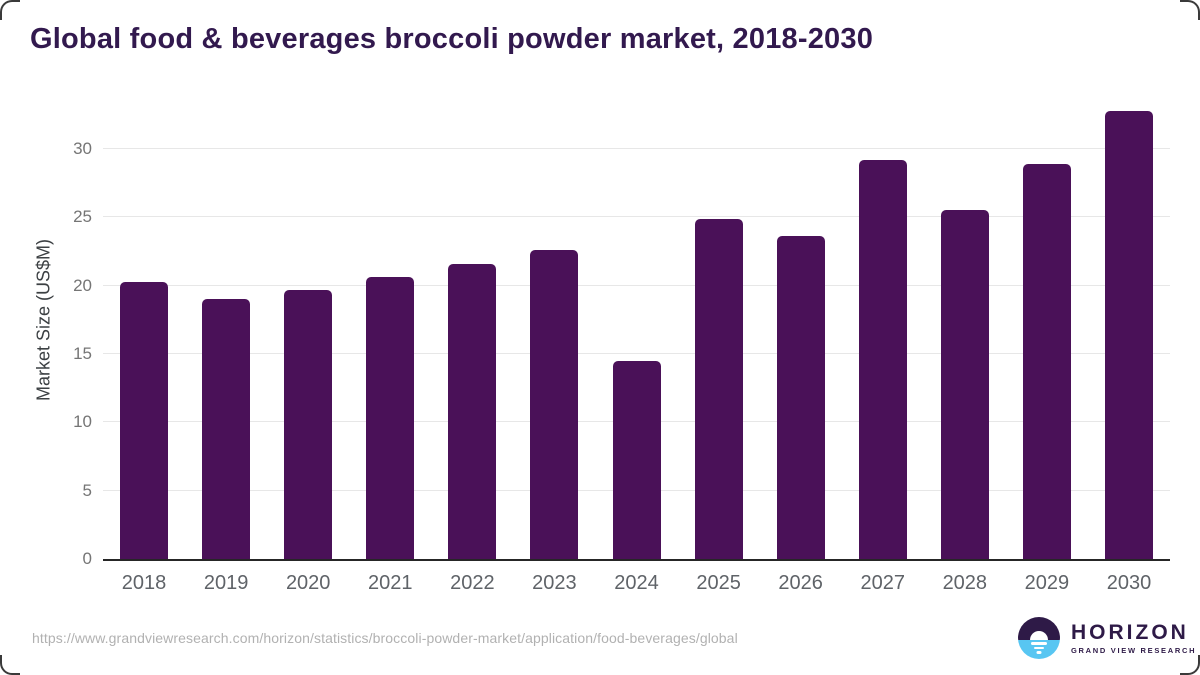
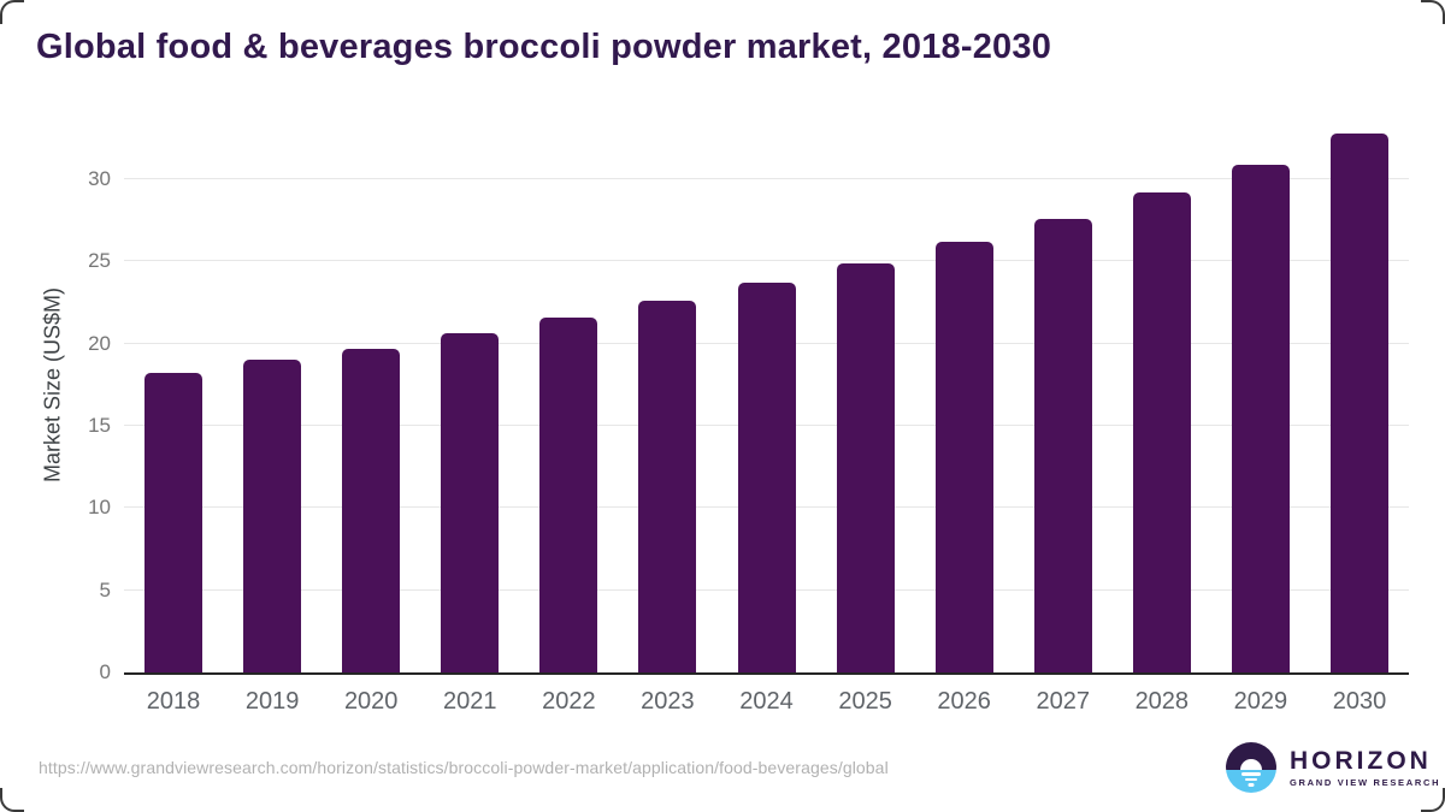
2018: 20.3 -> 18.2
2024: 14.5 -> 23.7
2026: 23.6 -> 26.2
2027: 29.2 -> 27.6
2028: 25.5 -> 29.2
2029: 28.9 -> 30.9
